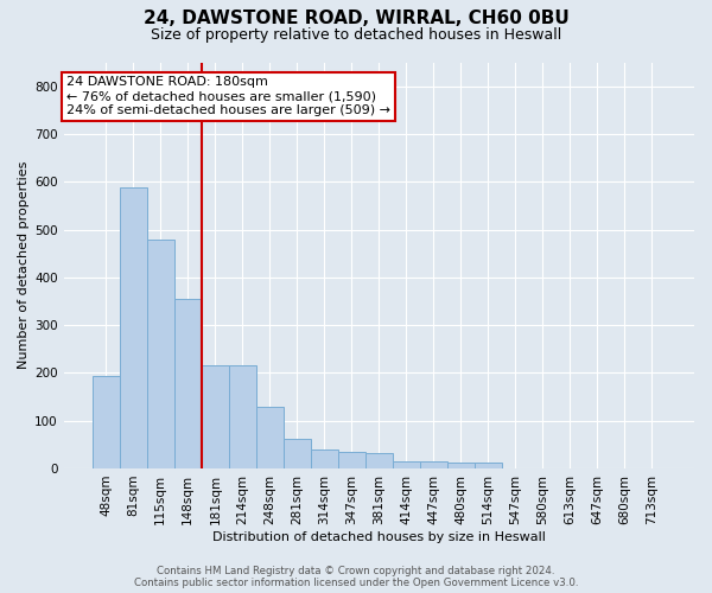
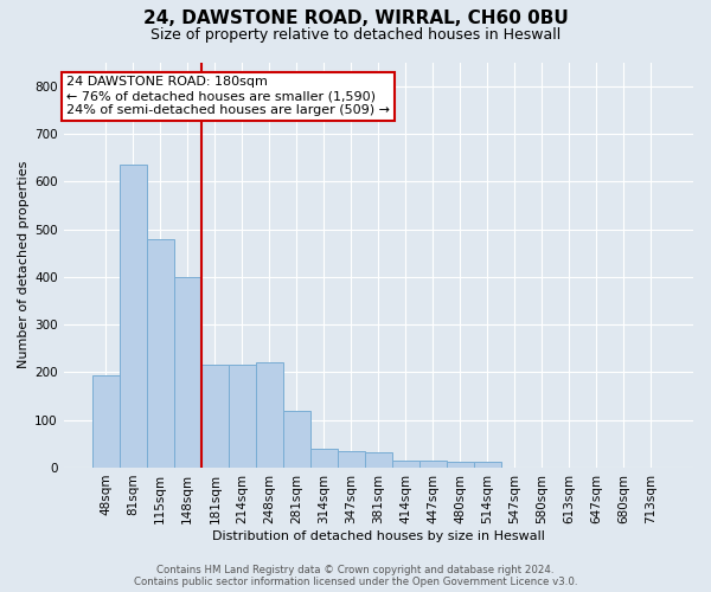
81sqm: 588 -> 635
148sqm: 355 -> 400
248sqm: 130 -> 220
281sqm: 63 -> 120
